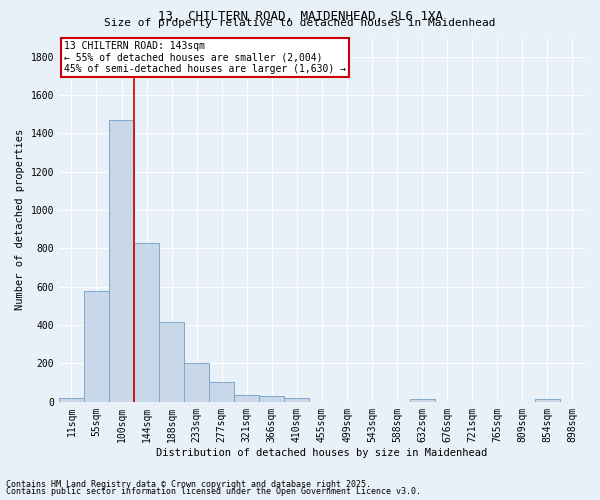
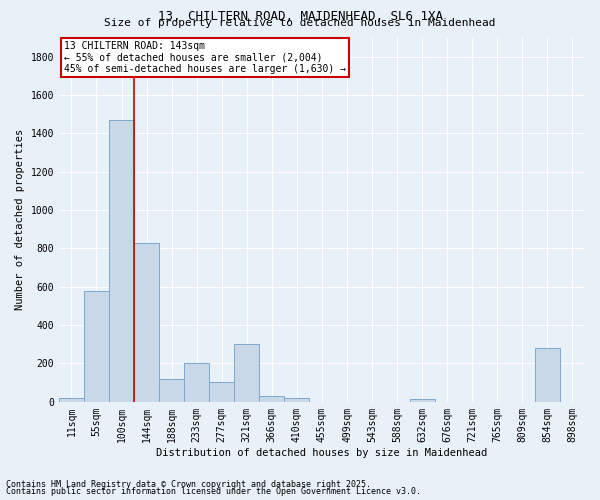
188sqm: 420 -> 120
321sqm: 40 -> 300
854sqm: 20 -> 280
